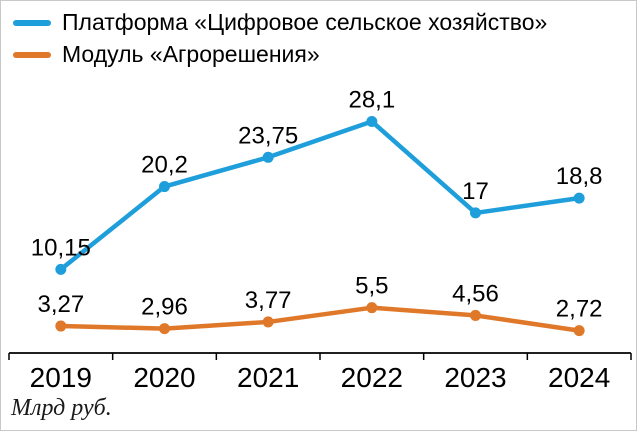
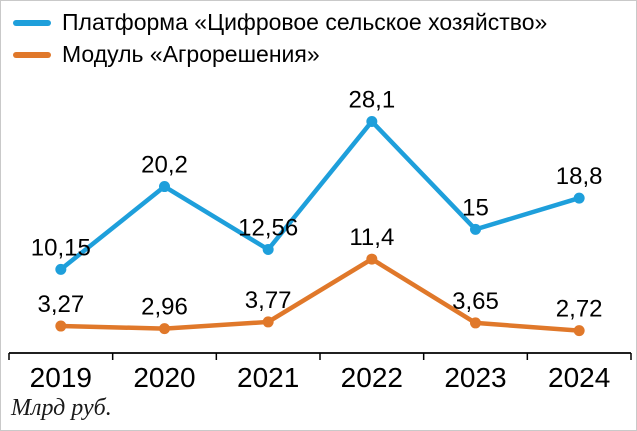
Платформа «Цифровое сельское хозяйство»/2021: 23,75 -> 12,56
Модуль «Агрорешения»/2022: 5,5 -> 11,4
Платформа «Цифровое сельское хозяйство»/2023: 17 -> 15
Модуль «Агрорешения»/2023: 4,56 -> 3,65
